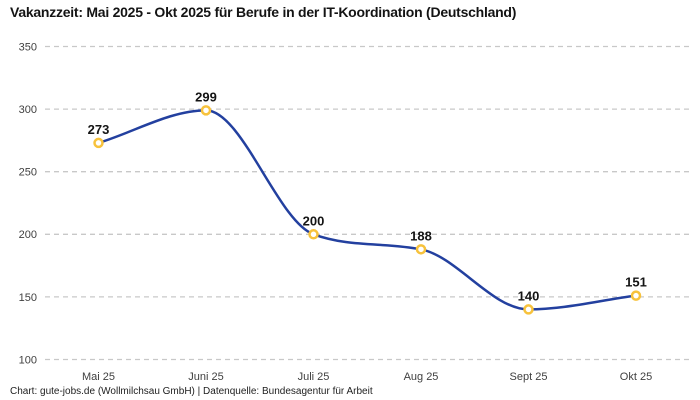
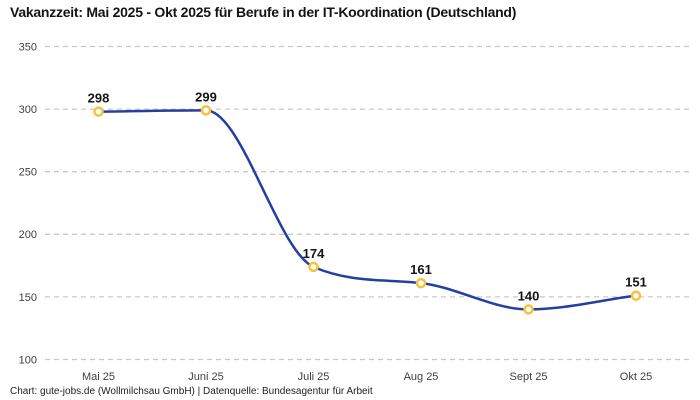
Mai 25: 273 -> 298
Juli 25: 200 -> 174
Aug 25: 188 -> 161
